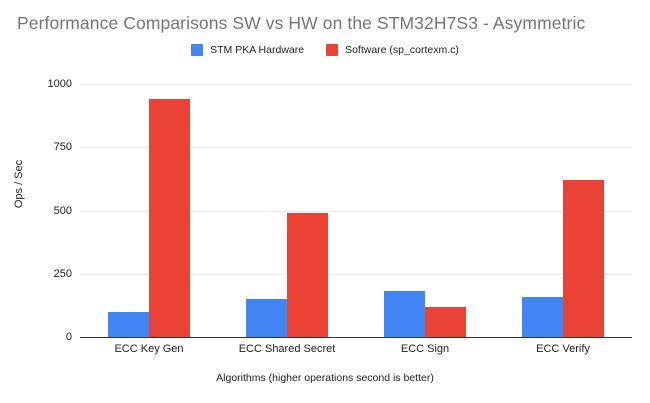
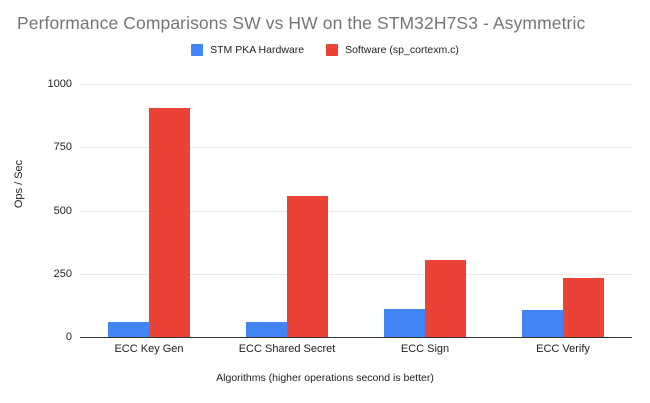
STM PKA Hardware/ECC Key Gen: 100 -> 60
Software (sp_cortexm.c)/ECC Key Gen: 940 -> 900
STM PKA Hardware/ECC Shared Secret: 150 -> 60
Software (sp_cortexm.c)/ECC Shared Secret: 490 -> 560
STM PKA Hardware/ECC Sign: 180 -> 110
Software (sp_cortexm.c)/ECC Sign: 120 -> 300
STM PKA Hardware/ECC Verify: 160 -> 110
Software (sp_cortexm.c)/ECC Verify: 620 -> 240
